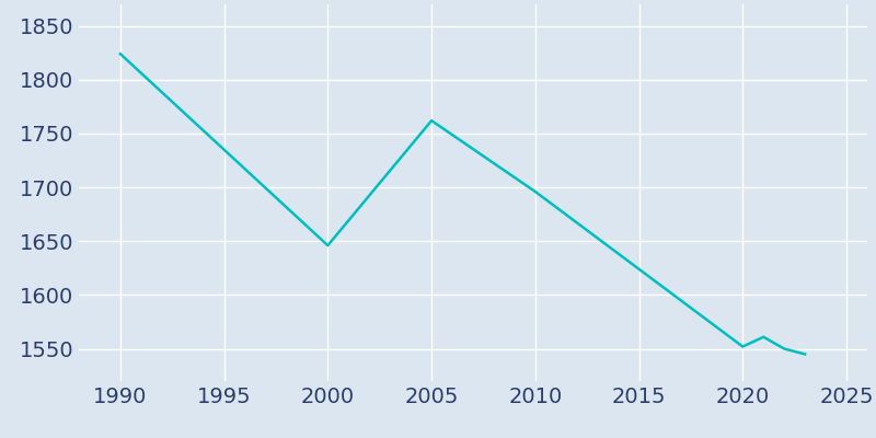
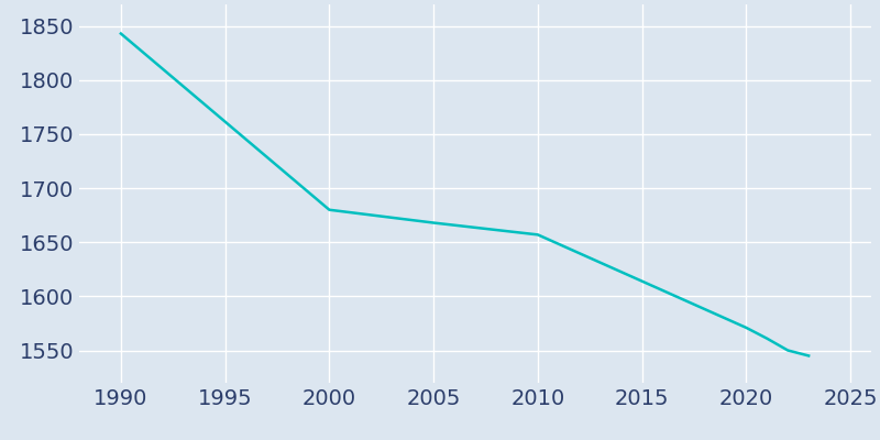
1990: 1824 -> 1843
2000: 1646 -> 1680
2005: 1762 -> 1668
2010: 1696 -> 1657
2020: 1552 -> 1571
